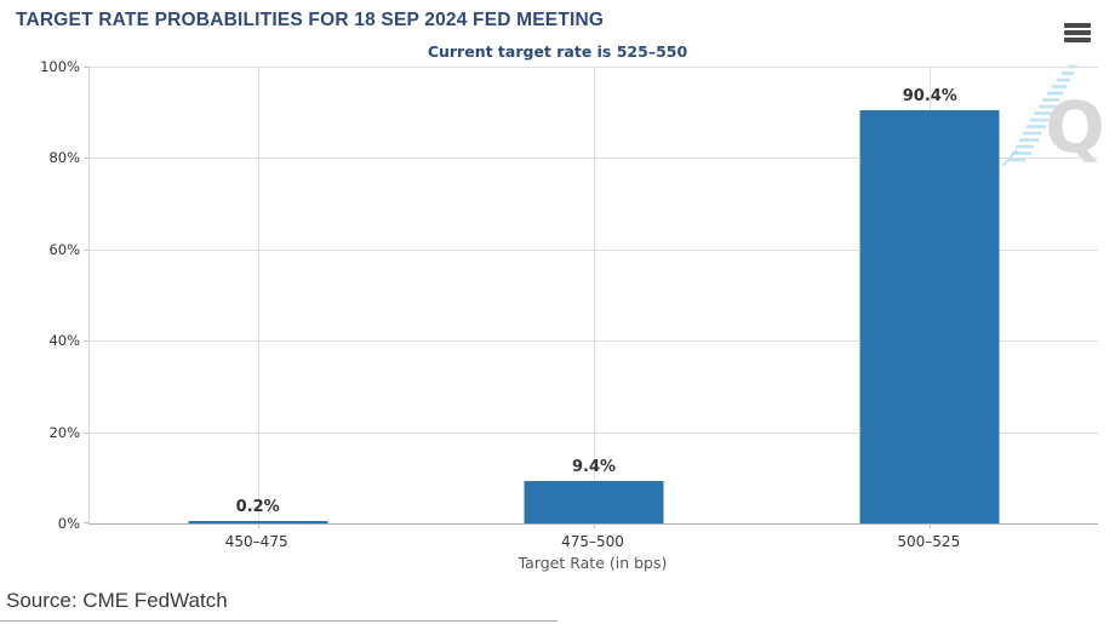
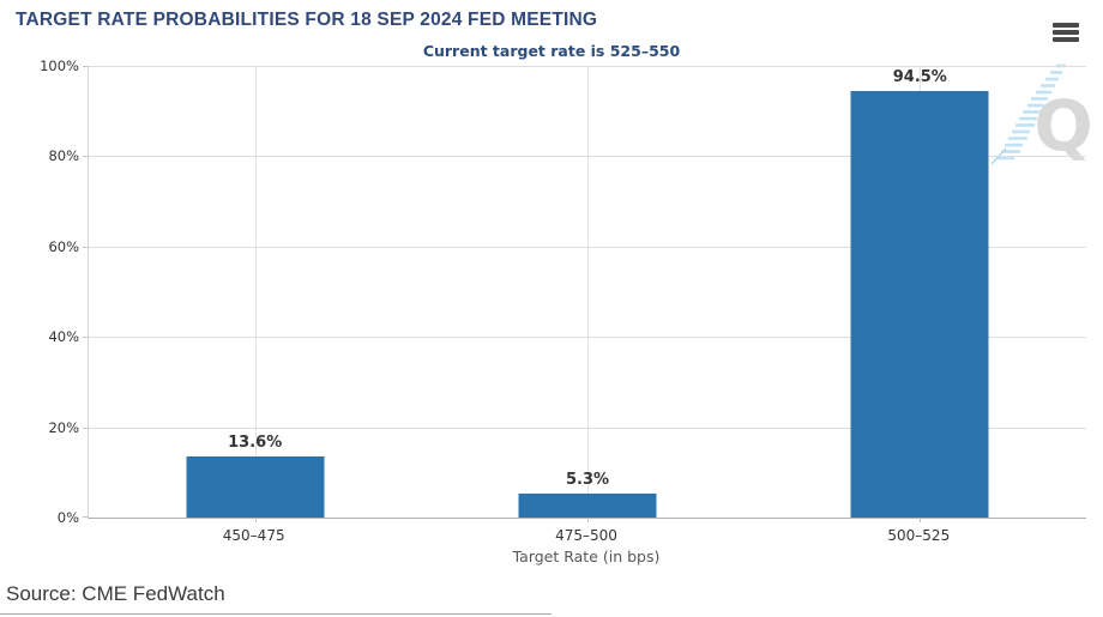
450–475: 0.2% -> 13.6%
475–500: 9.4% -> 5.3%
500–525: 90.4% -> 94.5%
